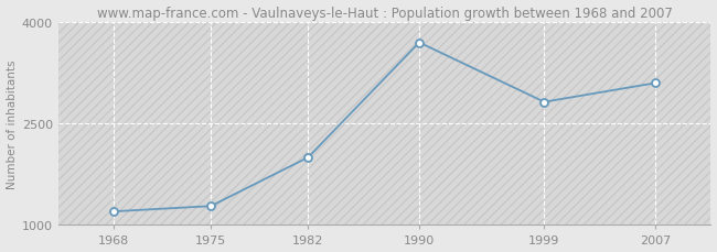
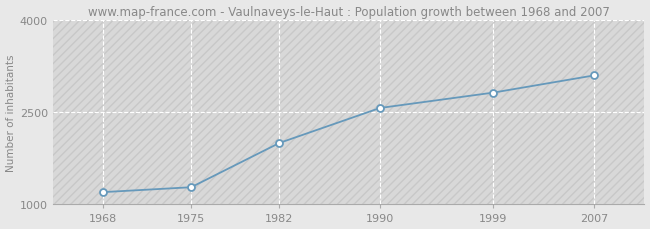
1990: 3700 -> 2570
